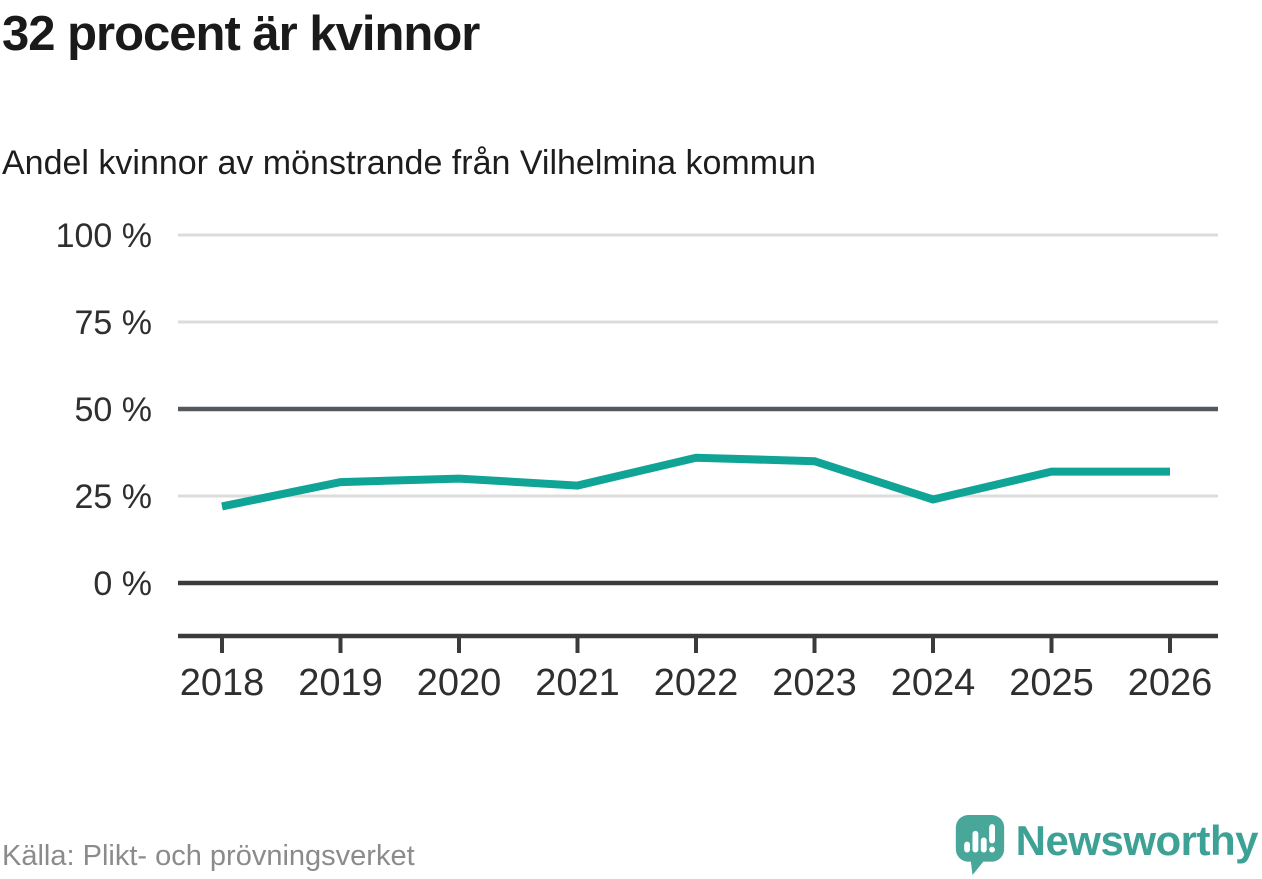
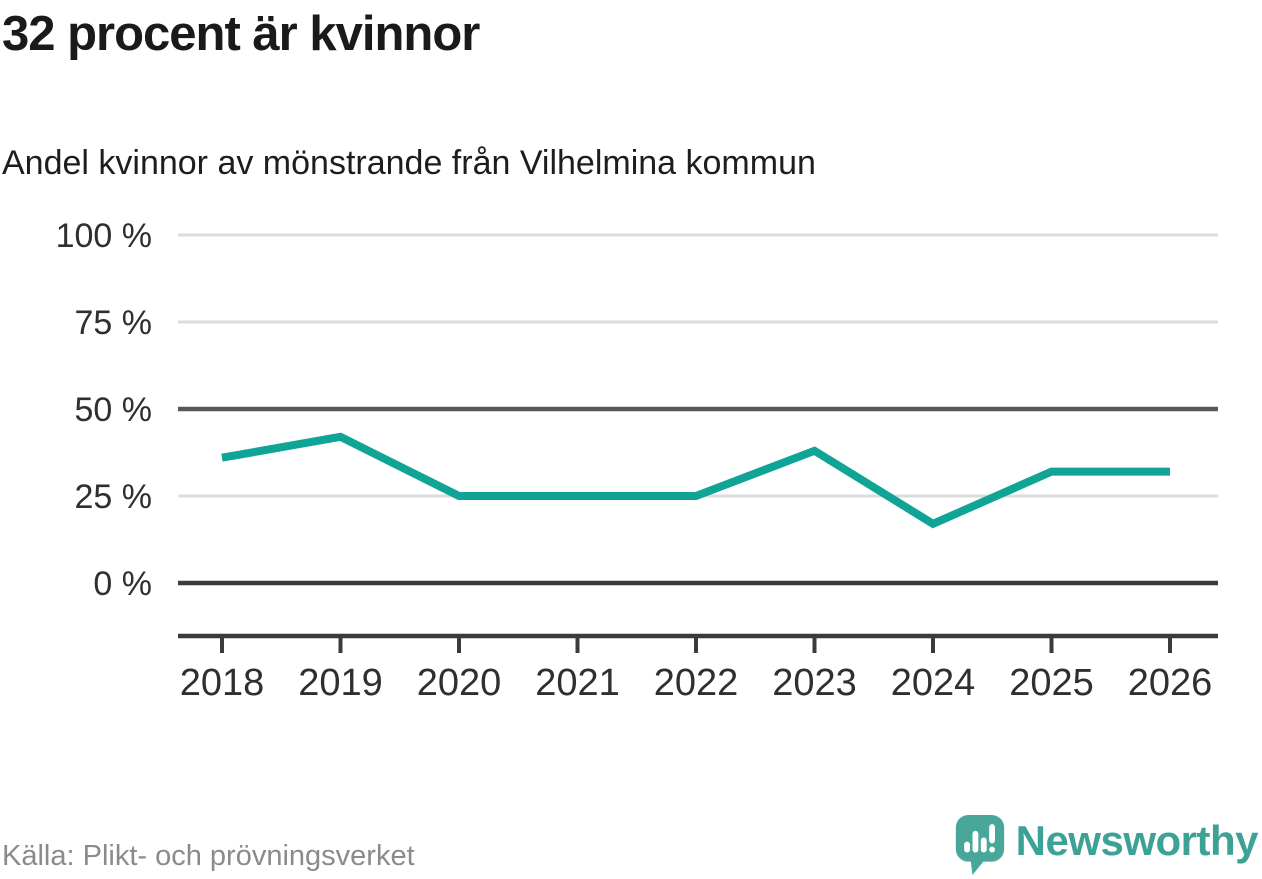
2018: 22% -> 36%
2019: 29% -> 42%
2020: 30% -> 25%
2021: 28% -> 25%
2022: 36% -> 25%
2023: 35% -> 38%
2024: 24% -> 17%
